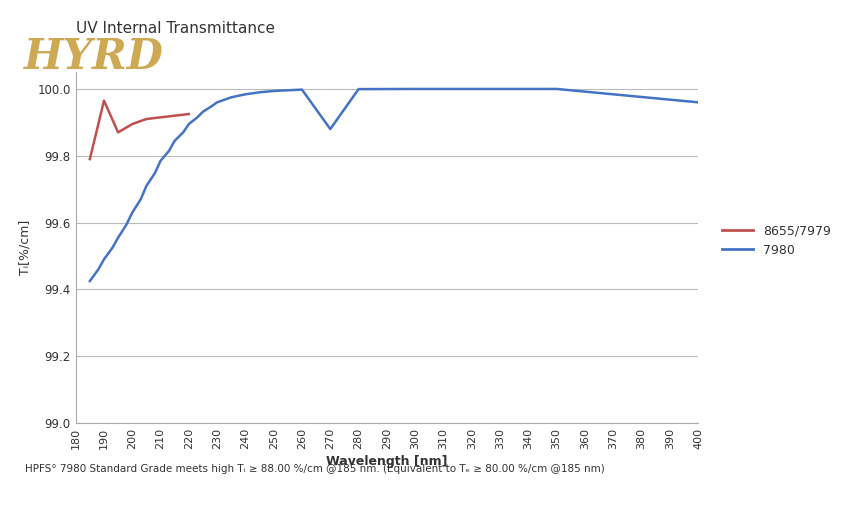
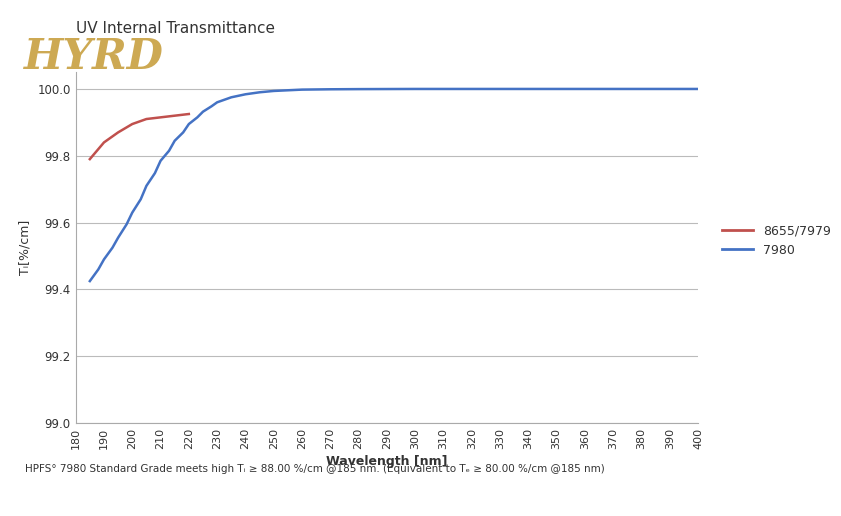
8655/7979/190: 99.965 -> 99.840
7980/270: 99.880 -> 99.999
7980/400: 99.960 -> 100.000
